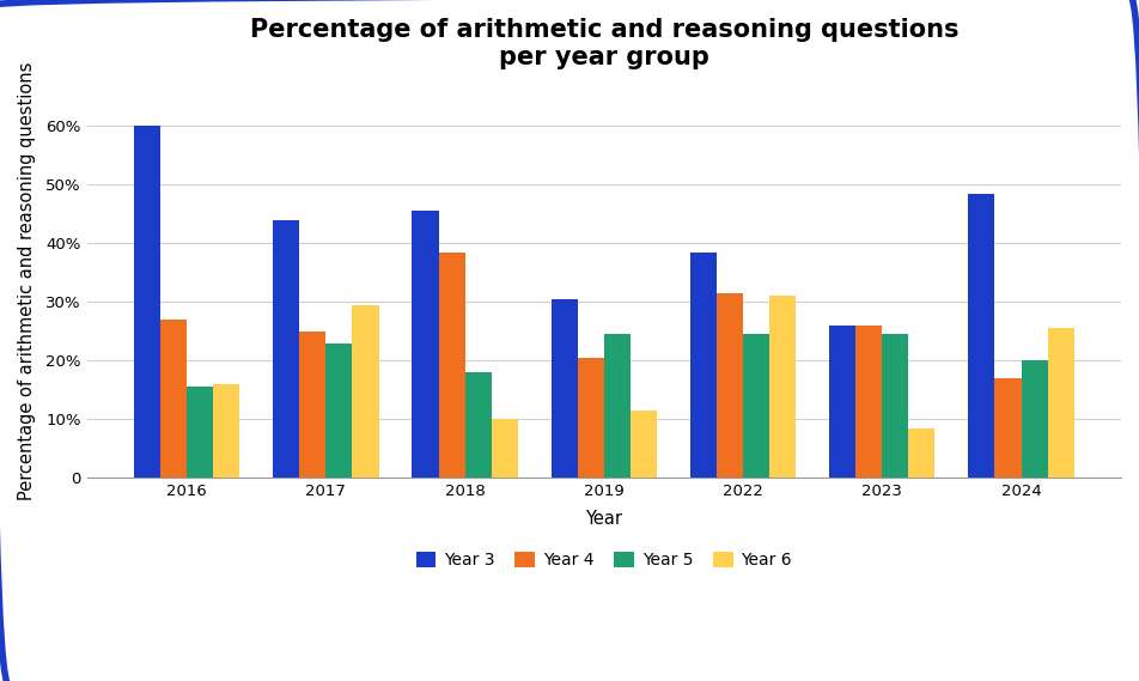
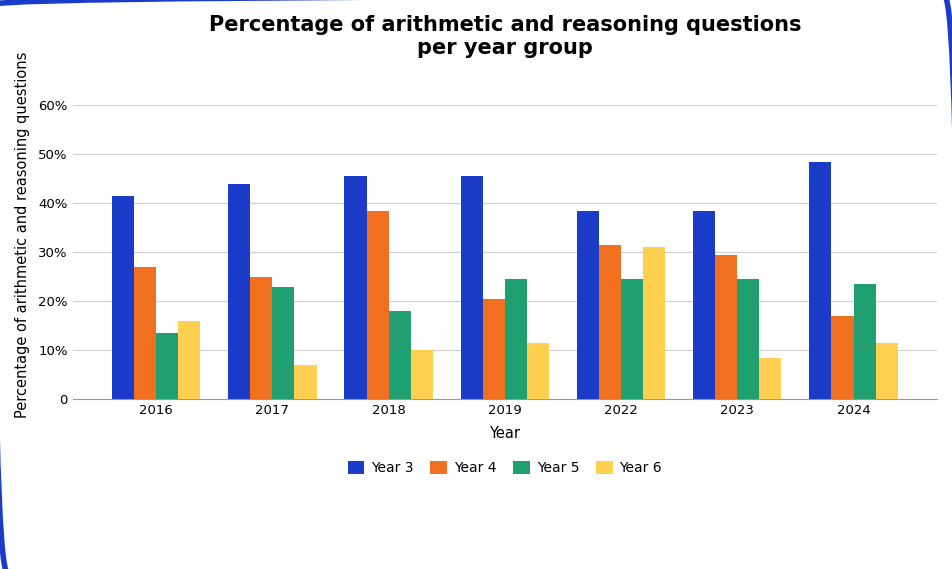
Year 3/2016: 60.0% -> 41.5%
Year 5/2016: 15.5% -> 13.5%
Year 6/2017: 29.5% -> 7.0%
Year 3/2019: 30.5% -> 45.5%
Year 3/2023: 26.0% -> 38.5%
Year 4/2023: 26.0% -> 29.5%
Year 5/2024: 20.0% -> 23.5%
Year 6/2024: 25.5% -> 11.5%
